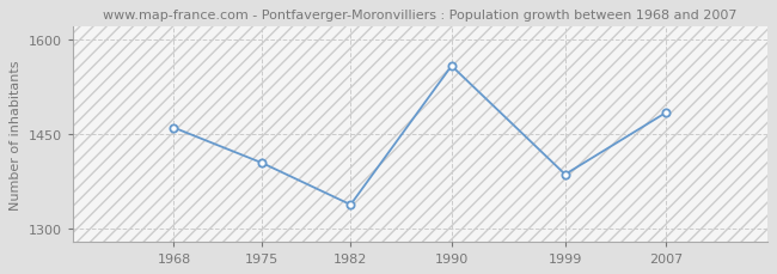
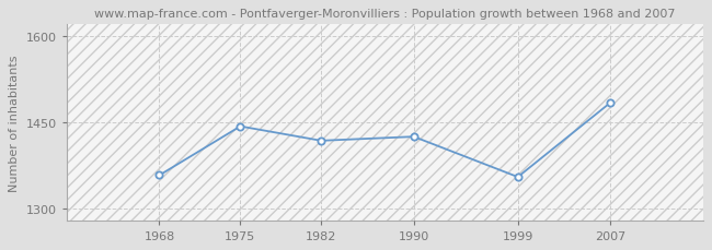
1968: 1460 -> 1358
1975: 1404 -> 1443
1982: 1338 -> 1418
1990: 1558 -> 1425
1999: 1386 -> 1355
